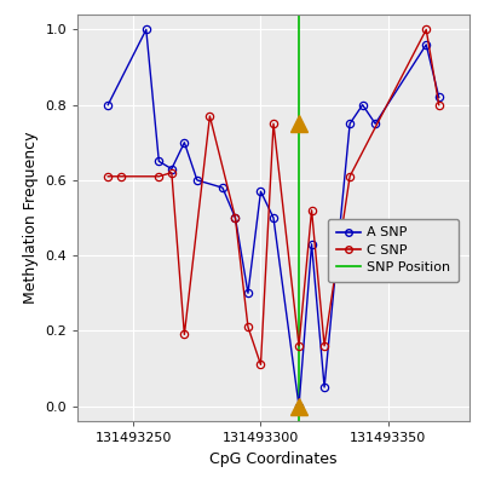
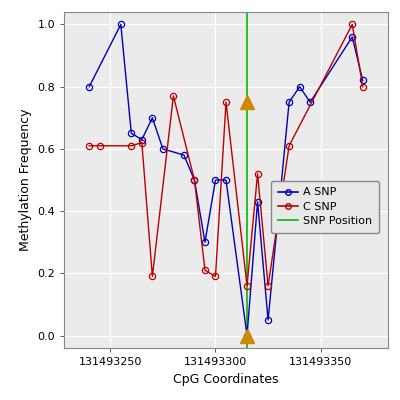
A SNP/131493300: 0.57 -> 0.50
C SNP/131493300: 0.11 -> 0.19
